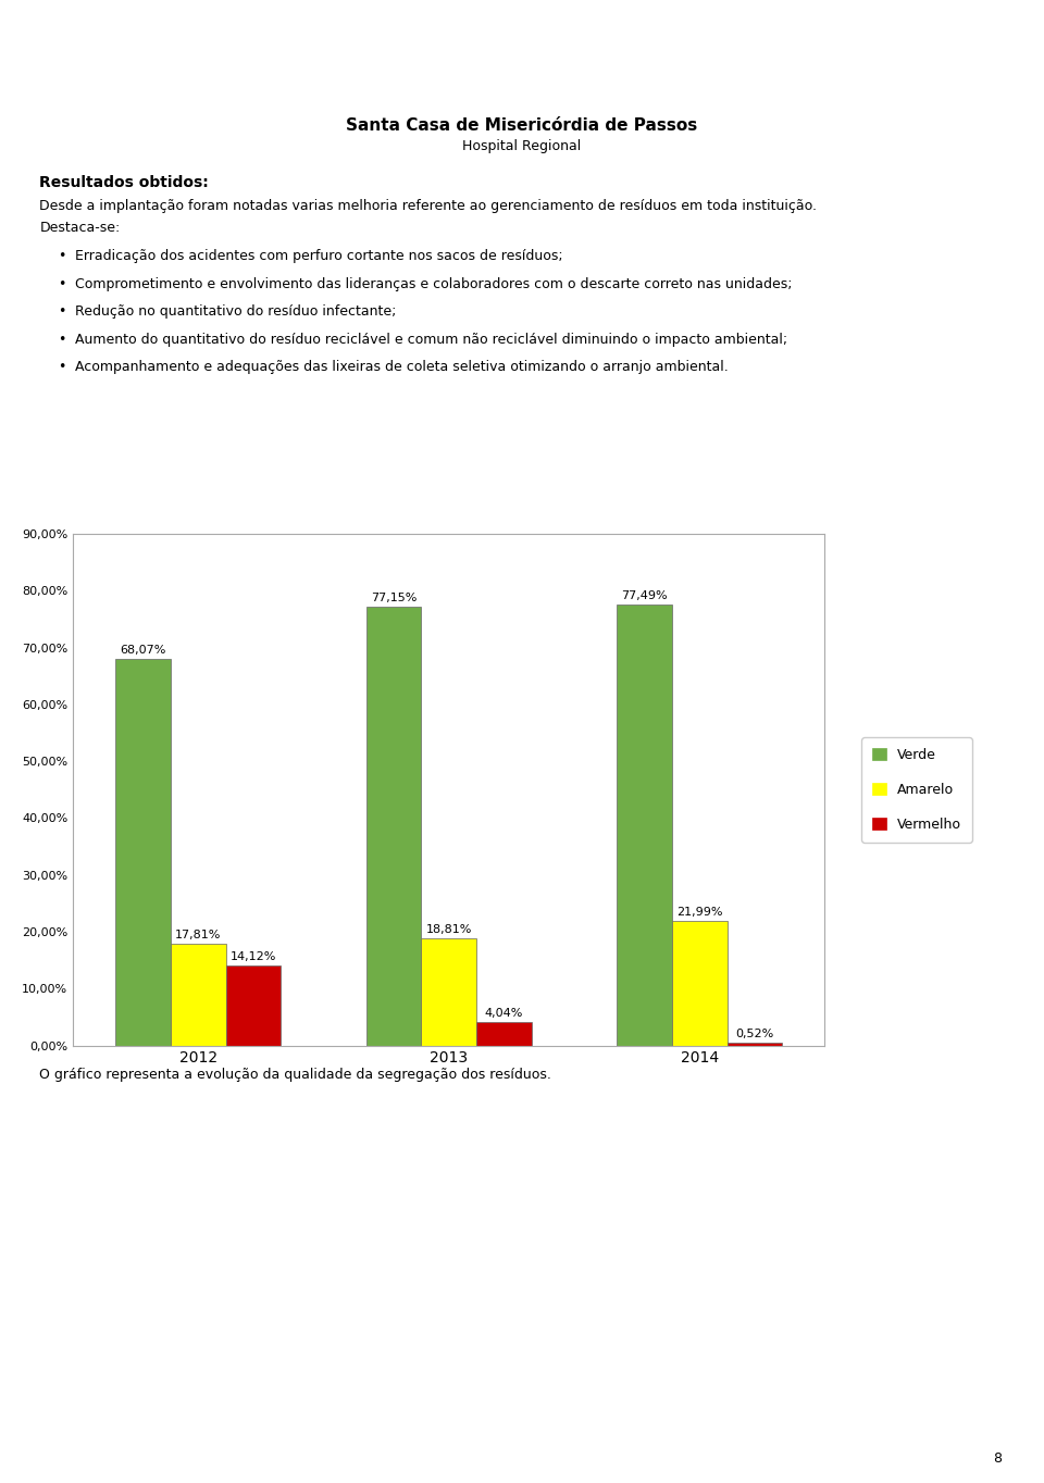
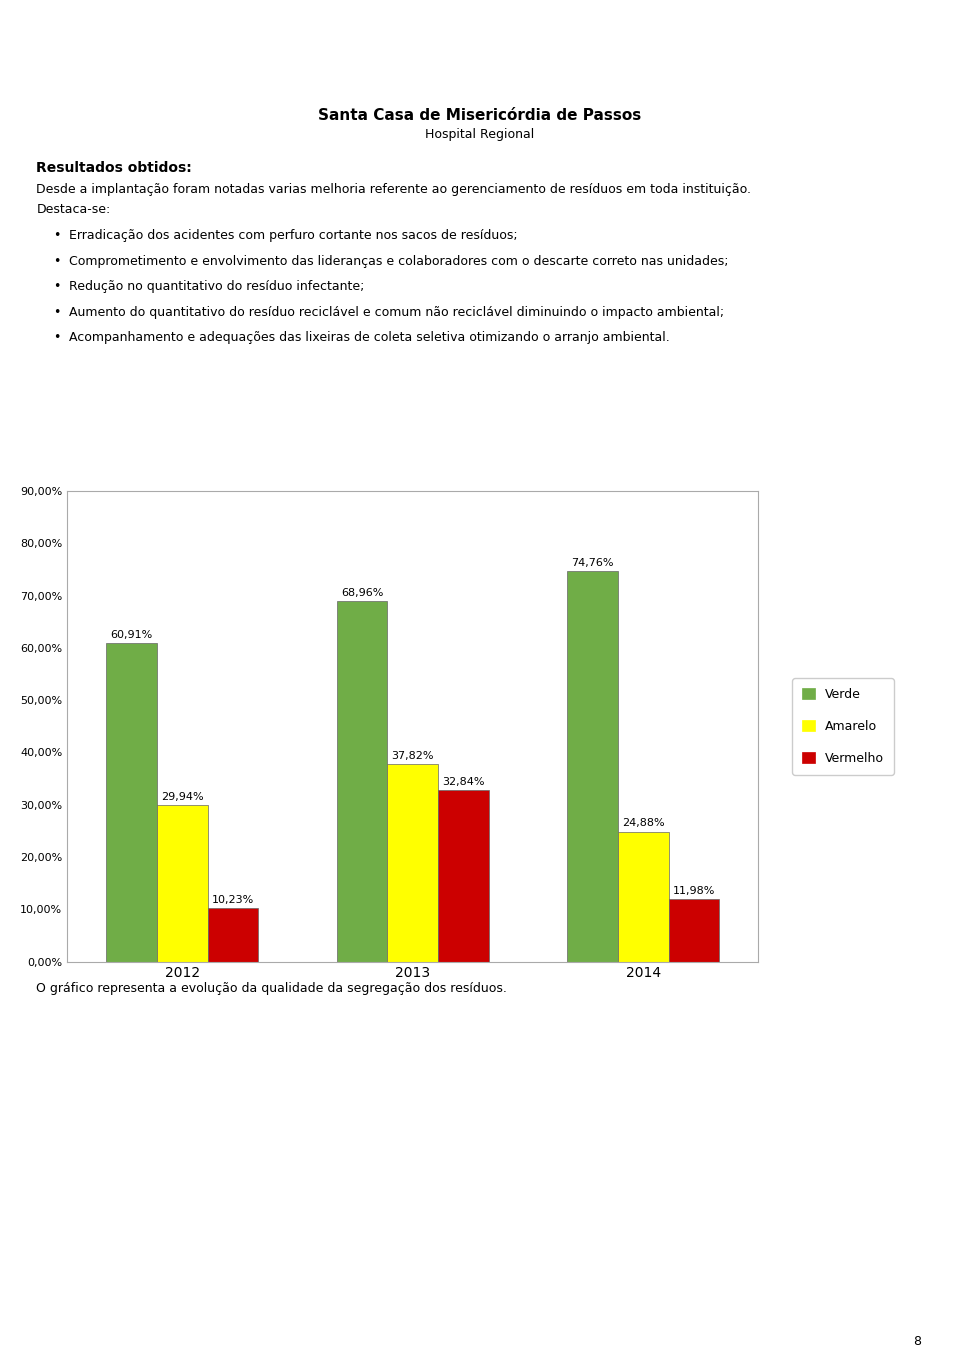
Verde/2012: 68,07% -> 60,91%
Amarelo/2012: 17,81% -> 29,94%
Vermelho/2012: 14,12% -> 10,23%
Verde/2013: 77,15% -> 68,96%
Amarelo/2013: 18,81% -> 37,82%
Vermelho/2013: 4,04% -> 32,84%
Verde/2014: 77,49% -> 74,76%
Amarelo/2014: 21,99% -> 24,88%
Vermelho/2014: 0,52% -> 11,98%
